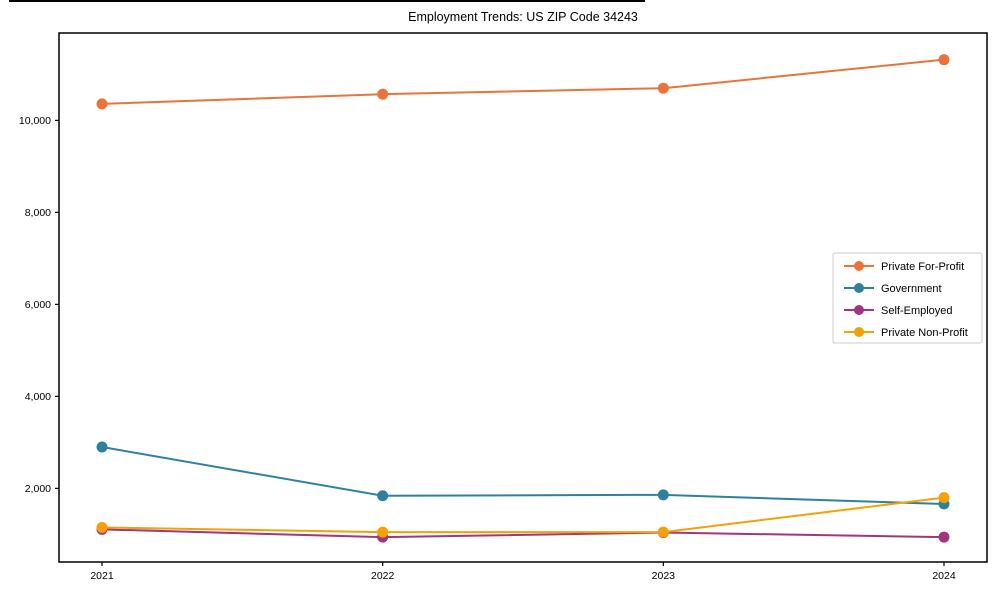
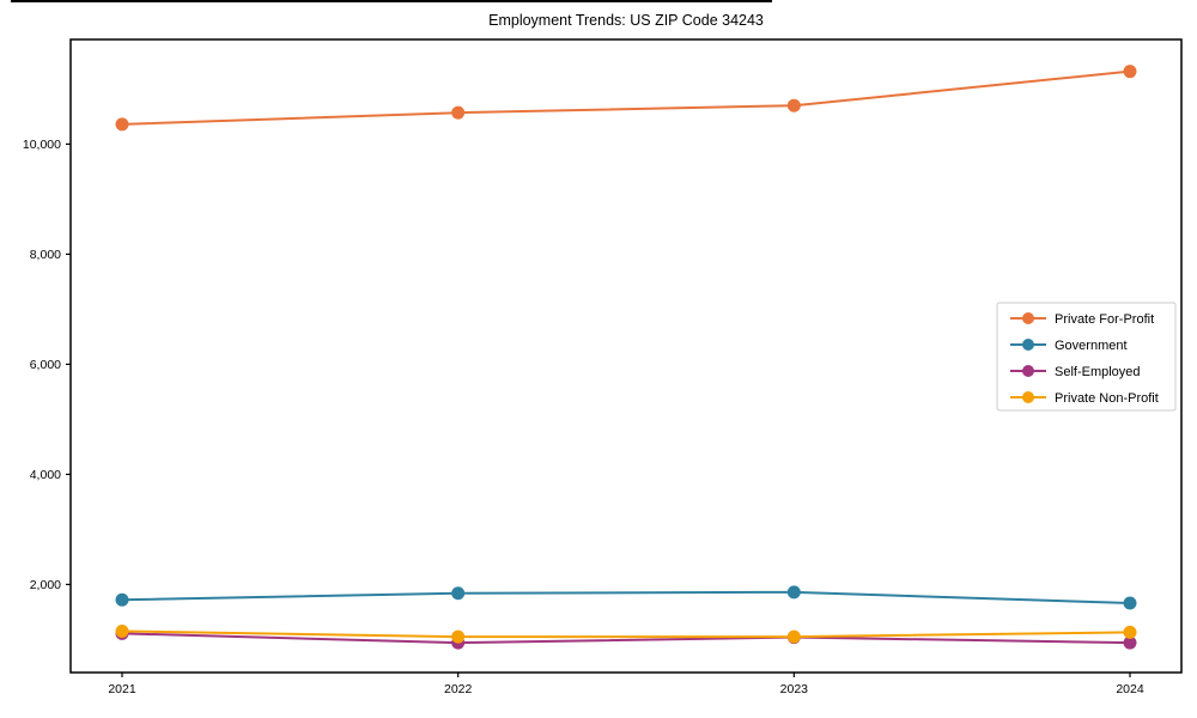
Government/2021: 2900 -> 1700
Private Non-Profit/2024: 1800 -> 1100
